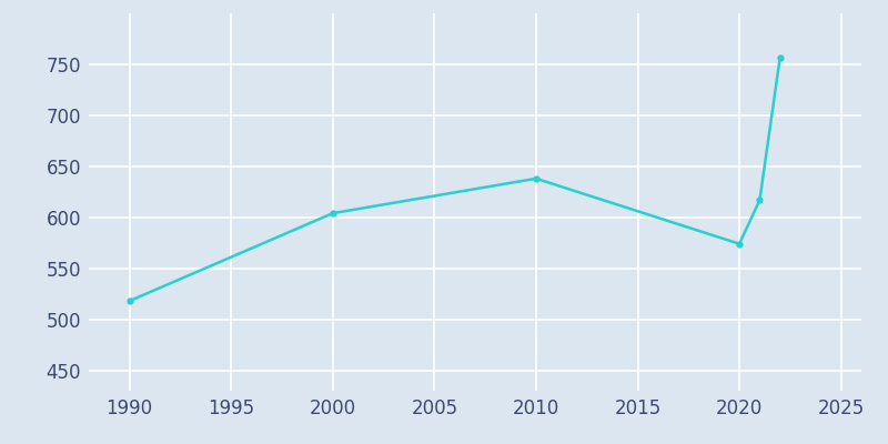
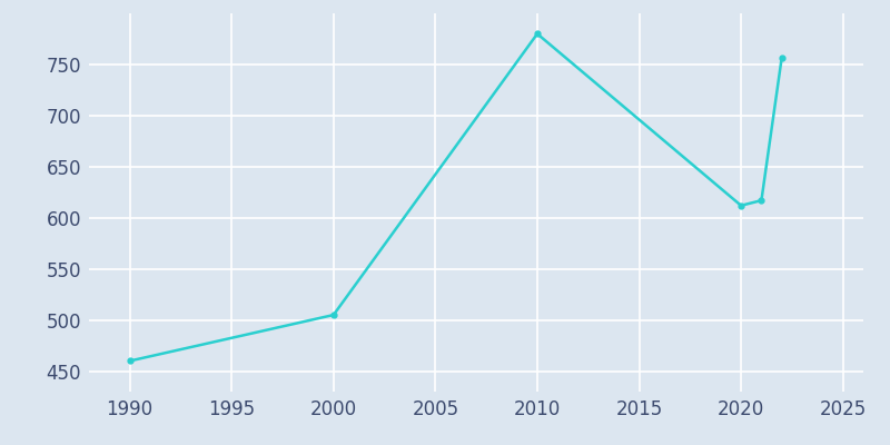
1990: 518 -> 460
2000: 604 -> 505
2010: 638 -> 780
2020: 574 -> 612
